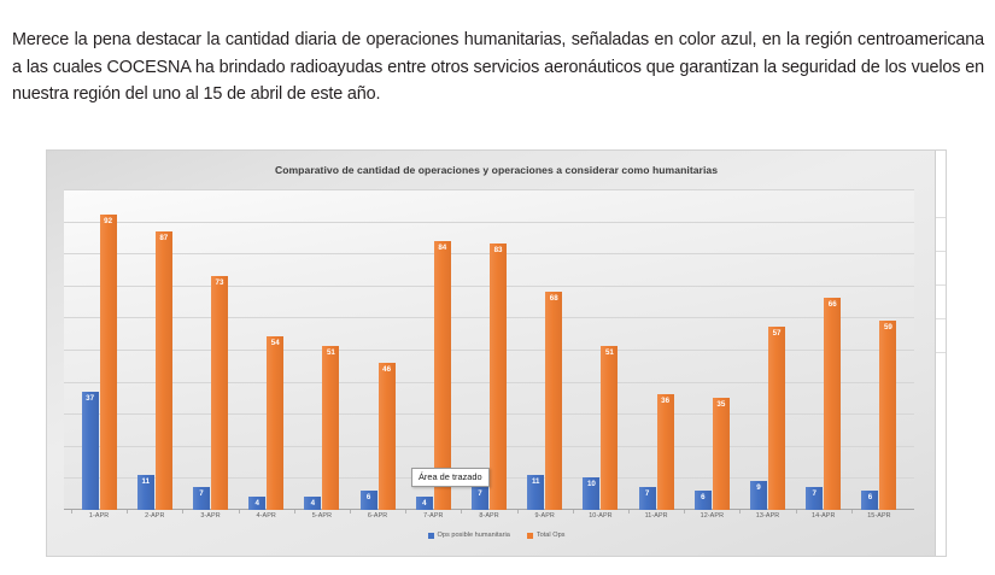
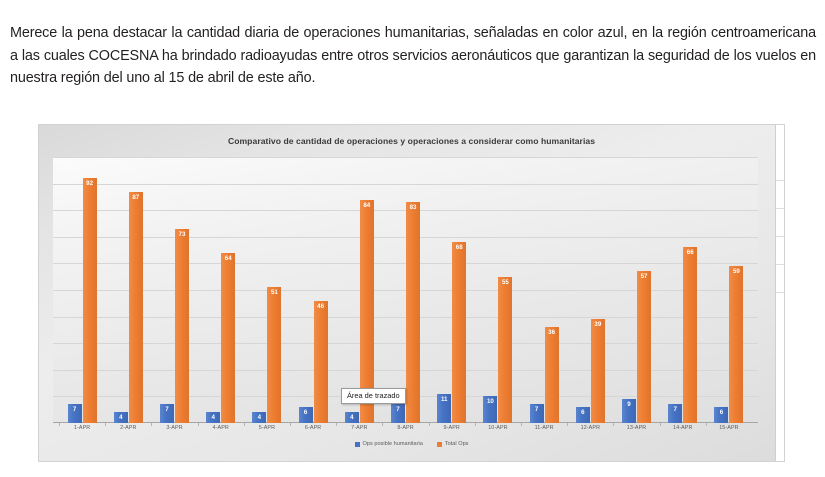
Ops posible humanitaria/1-APR: 37 -> 7
Ops posible humanitaria/2-APR: 11 -> 4
Total Ops/4-APR: 54 -> 64
Total Ops/10-APR: 51 -> 55
Total Ops/12-APR: 35 -> 39
